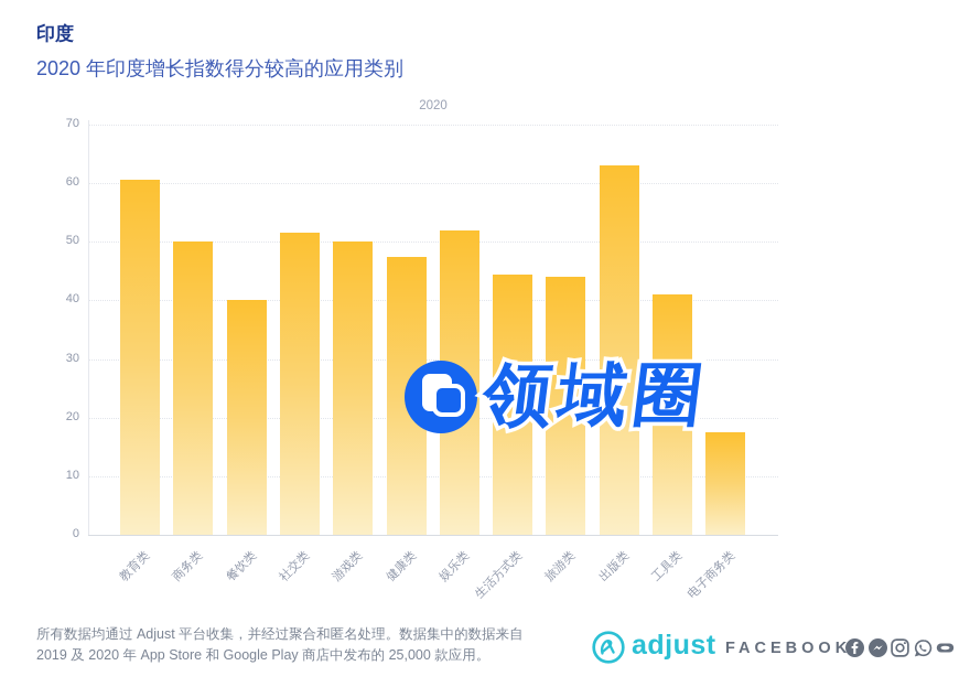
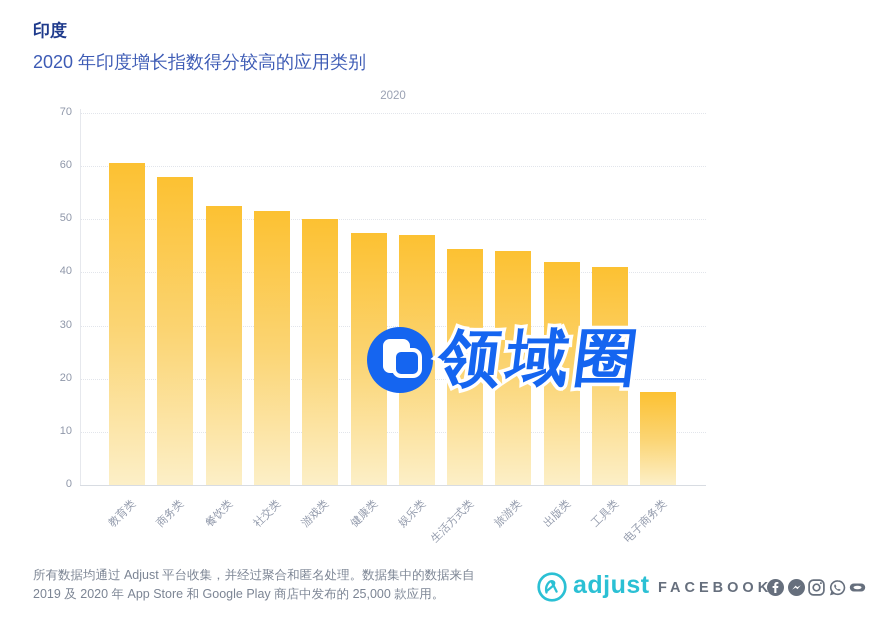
商务类: 50 -> 58
餐饮类: 40 -> 52
娱乐类: 52 -> 47
出版类: 63 -> 42
